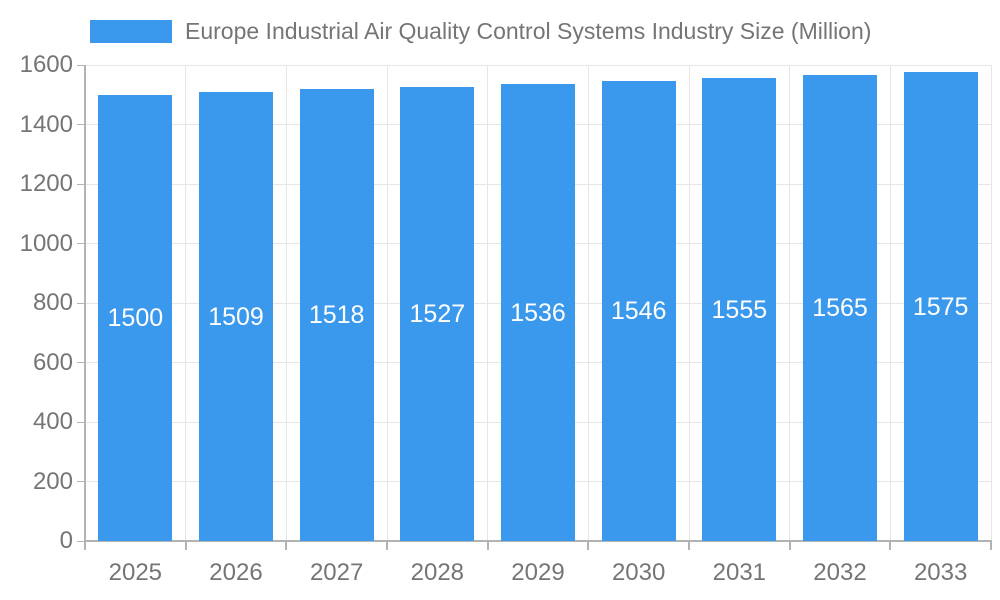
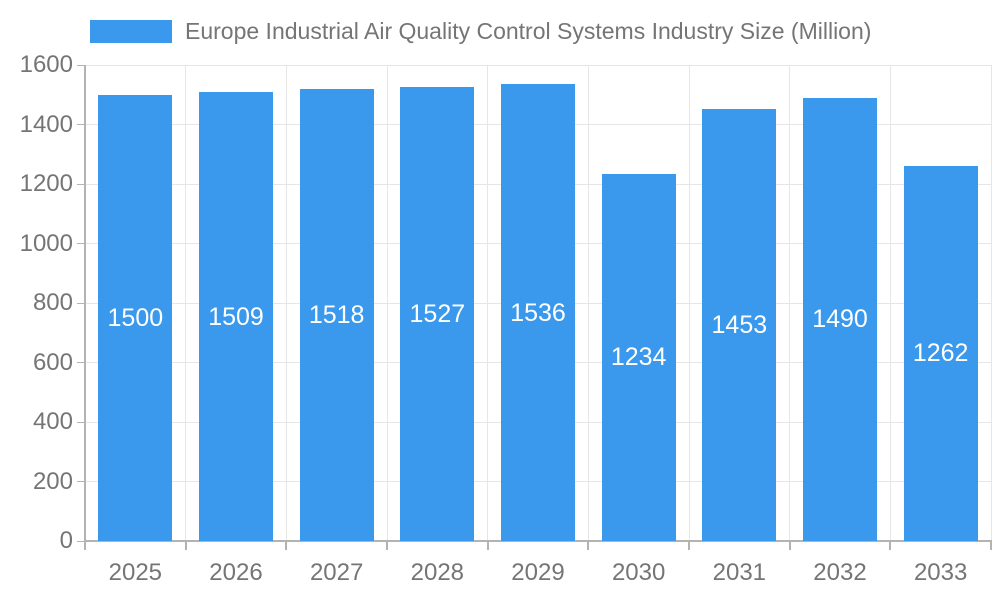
2030: 1546 -> 1234
2031: 1555 -> 1453
2032: 1565 -> 1490
2033: 1575 -> 1262
